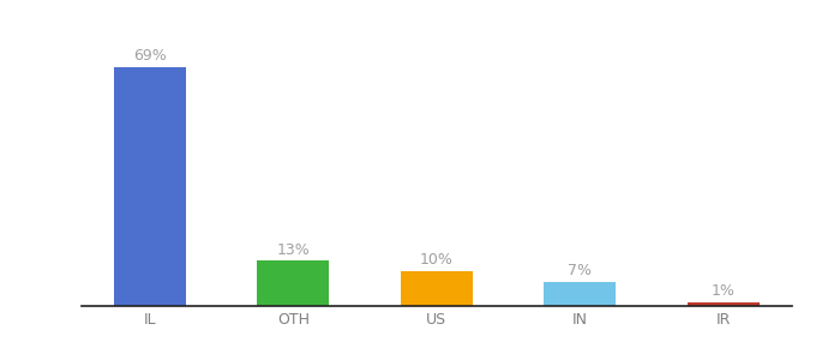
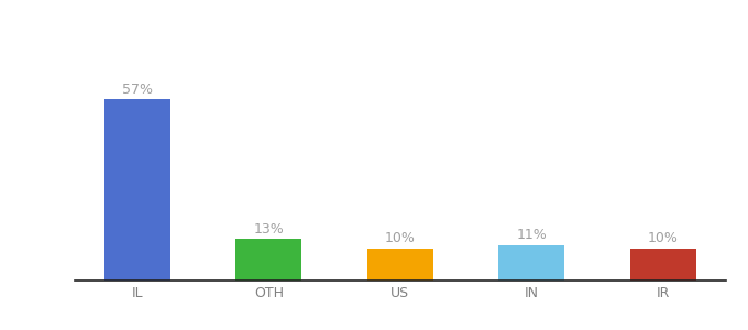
IL: 69% -> 57%
IN: 7% -> 11%
IR: 1% -> 10%
